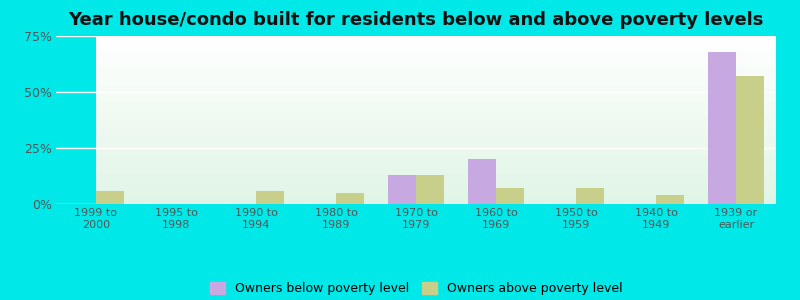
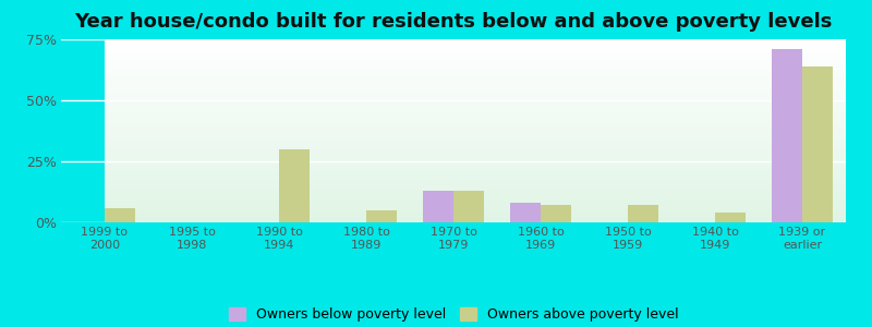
Owners above poverty level/1990 to 1994: 6% -> 30%
Owners below poverty level/1960 to 1969: 20% -> 8%
Owners below poverty level/1939 or earlier: 68% -> 71%
Owners above poverty level/1939 or earlier: 57% -> 64%
